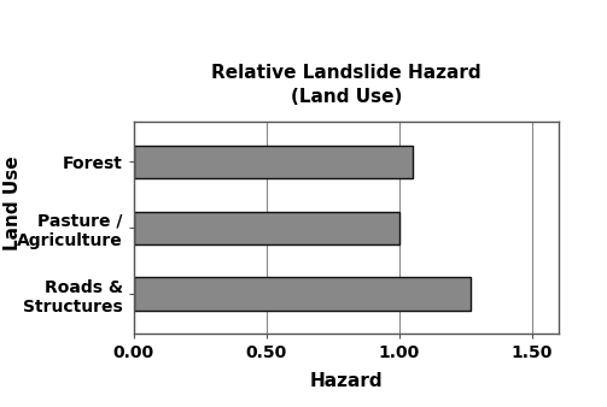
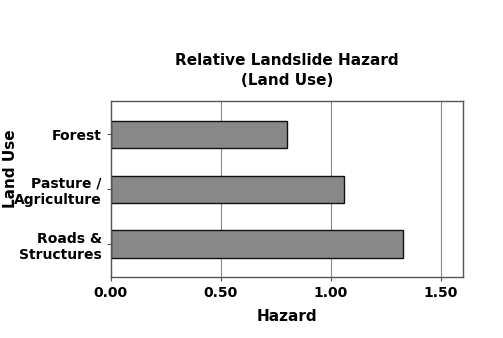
Forest: 1.05 -> 0.80
Pasture / Agriculture: 1.00 -> 1.06
Roads & Structures: 1.27 -> 1.33
